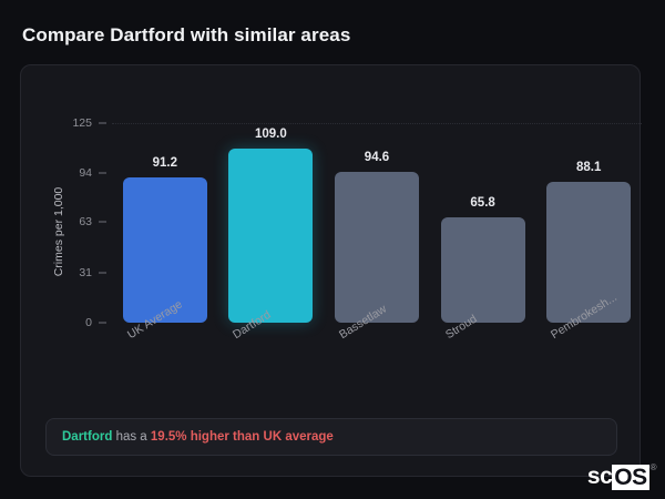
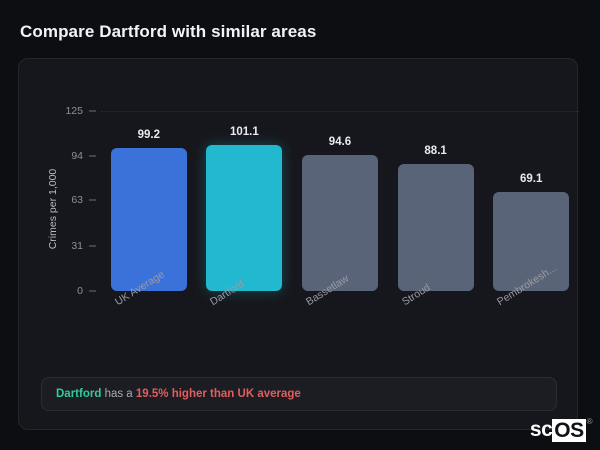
UK Average: 91.2 -> 99.2
Dartford: 109.0 -> 101.1
Stroud: 65.8 -> 88.1
Pembrokesh...: 88.1 -> 69.1
